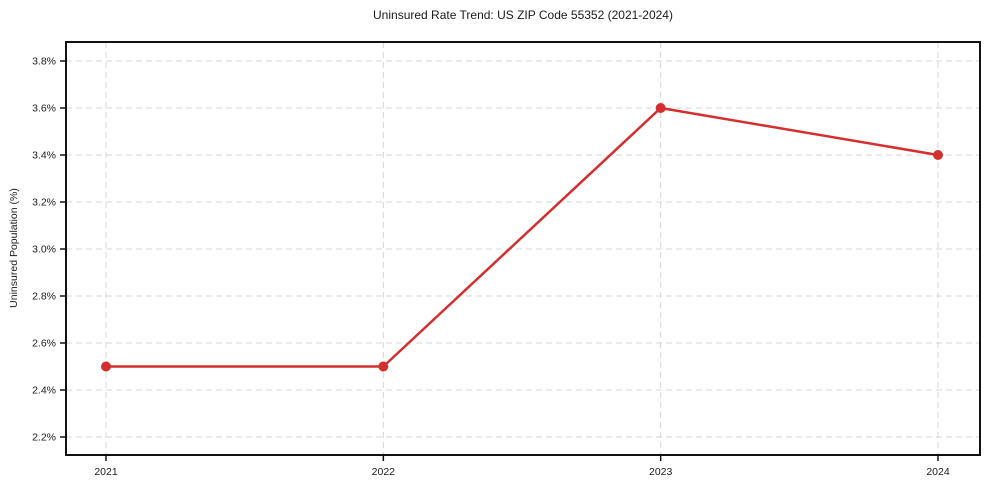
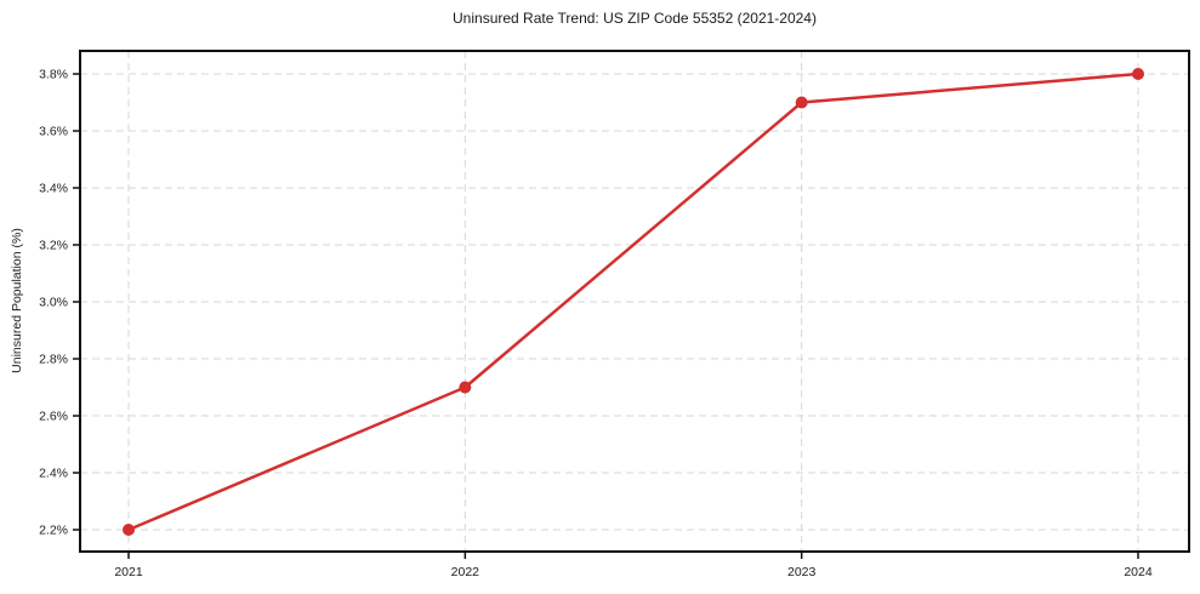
2021: 2.5% -> 2.2%
2022: 2.5% -> 2.7%
2023: 3.6% -> 3.7%
2024: 3.4% -> 3.8%
